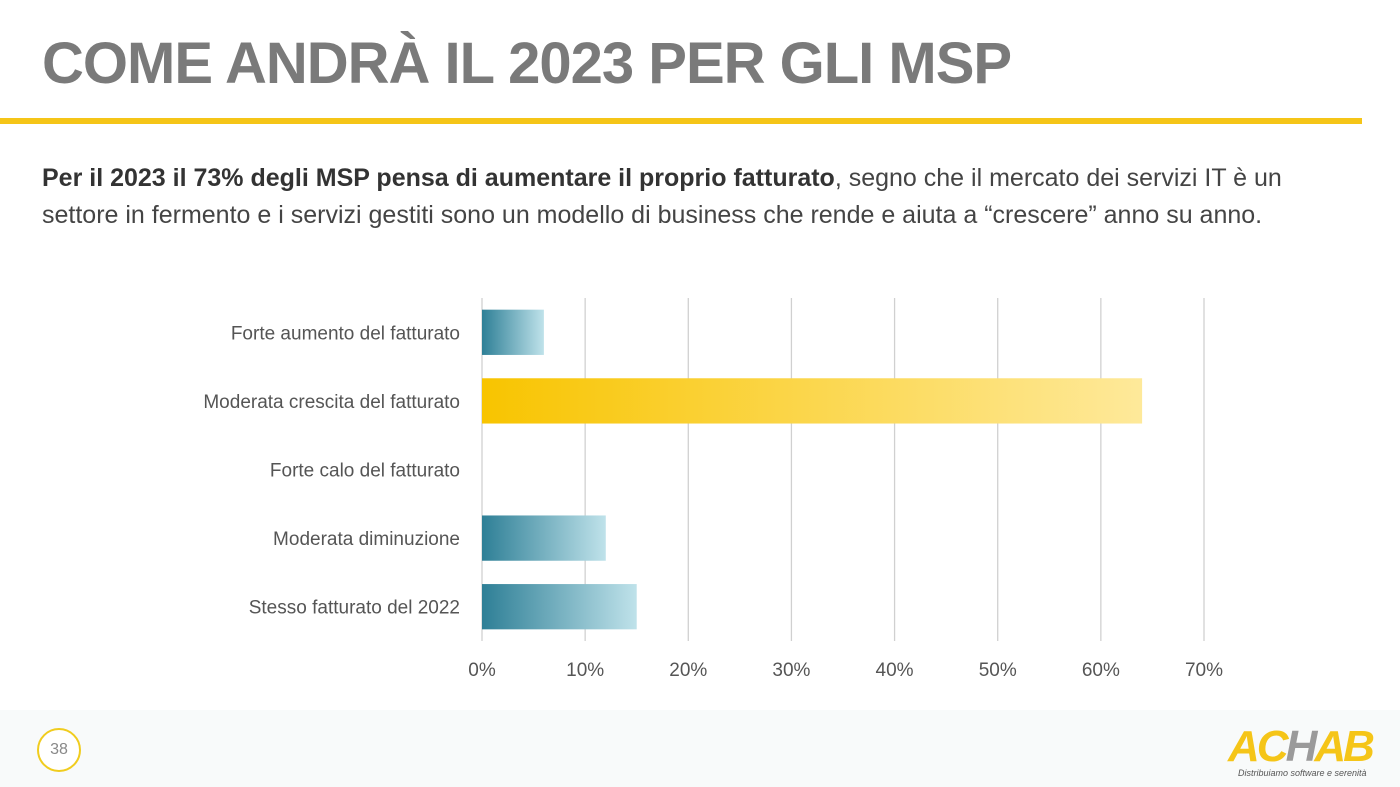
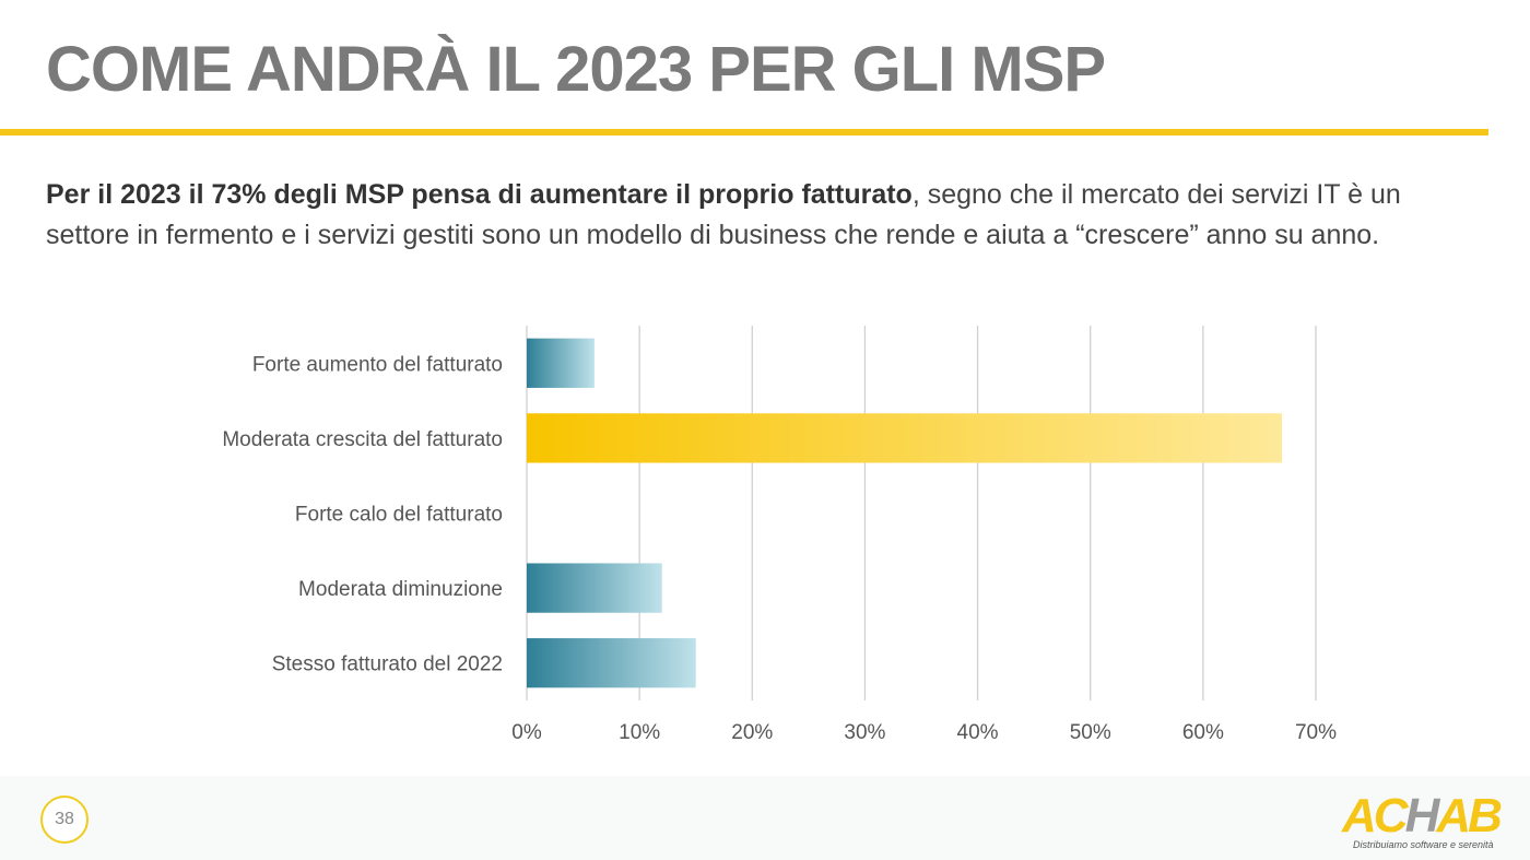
Moderata crescita del fatturato: 64% -> 67%
